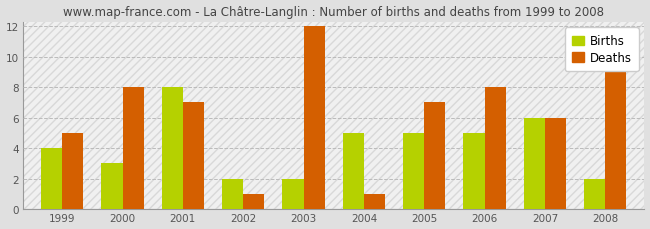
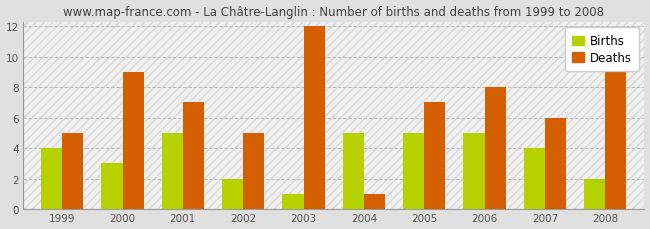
Deaths/2000: 8 -> 9
Births/2001: 8 -> 5
Deaths/2002: 1 -> 5
Births/2003: 2 -> 1
Births/2007: 6 -> 4
